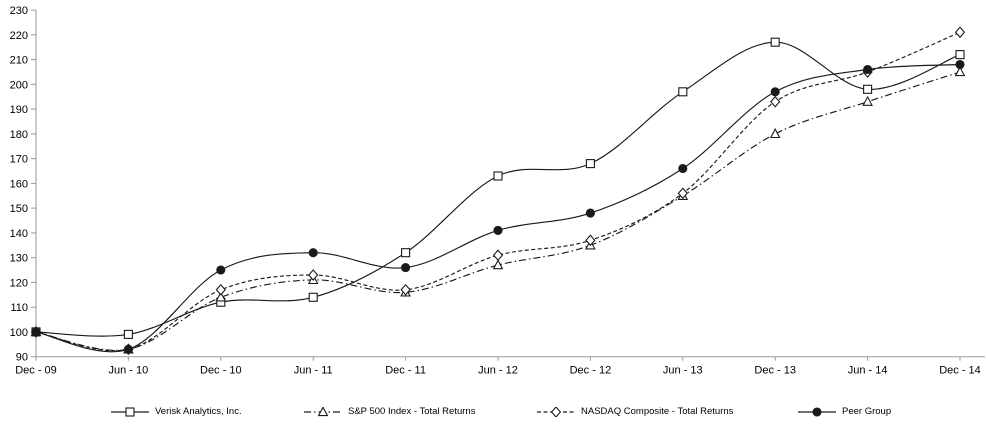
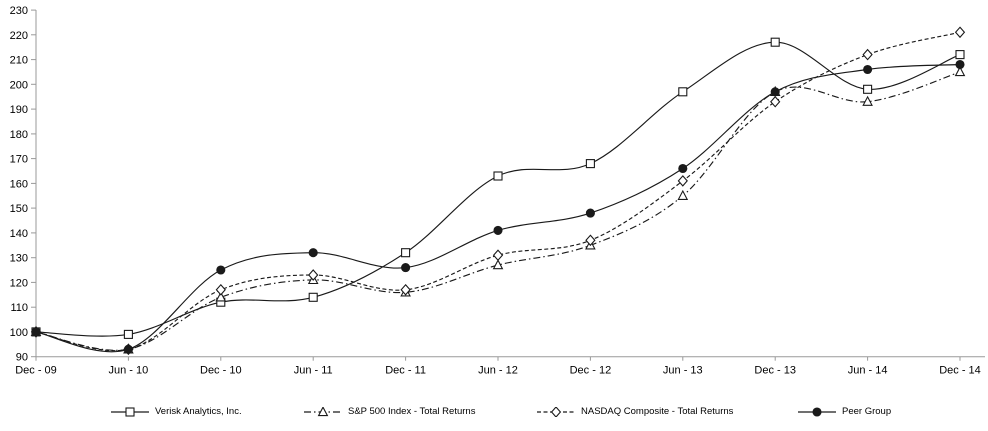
NASDAQ Composite - Total Returns/Jun - 13: 156 -> 161
S&P 500 Index - Total Returns/Dec - 13: 180 -> 197
NASDAQ Composite - Total Returns/Jun - 14: 205 -> 212
